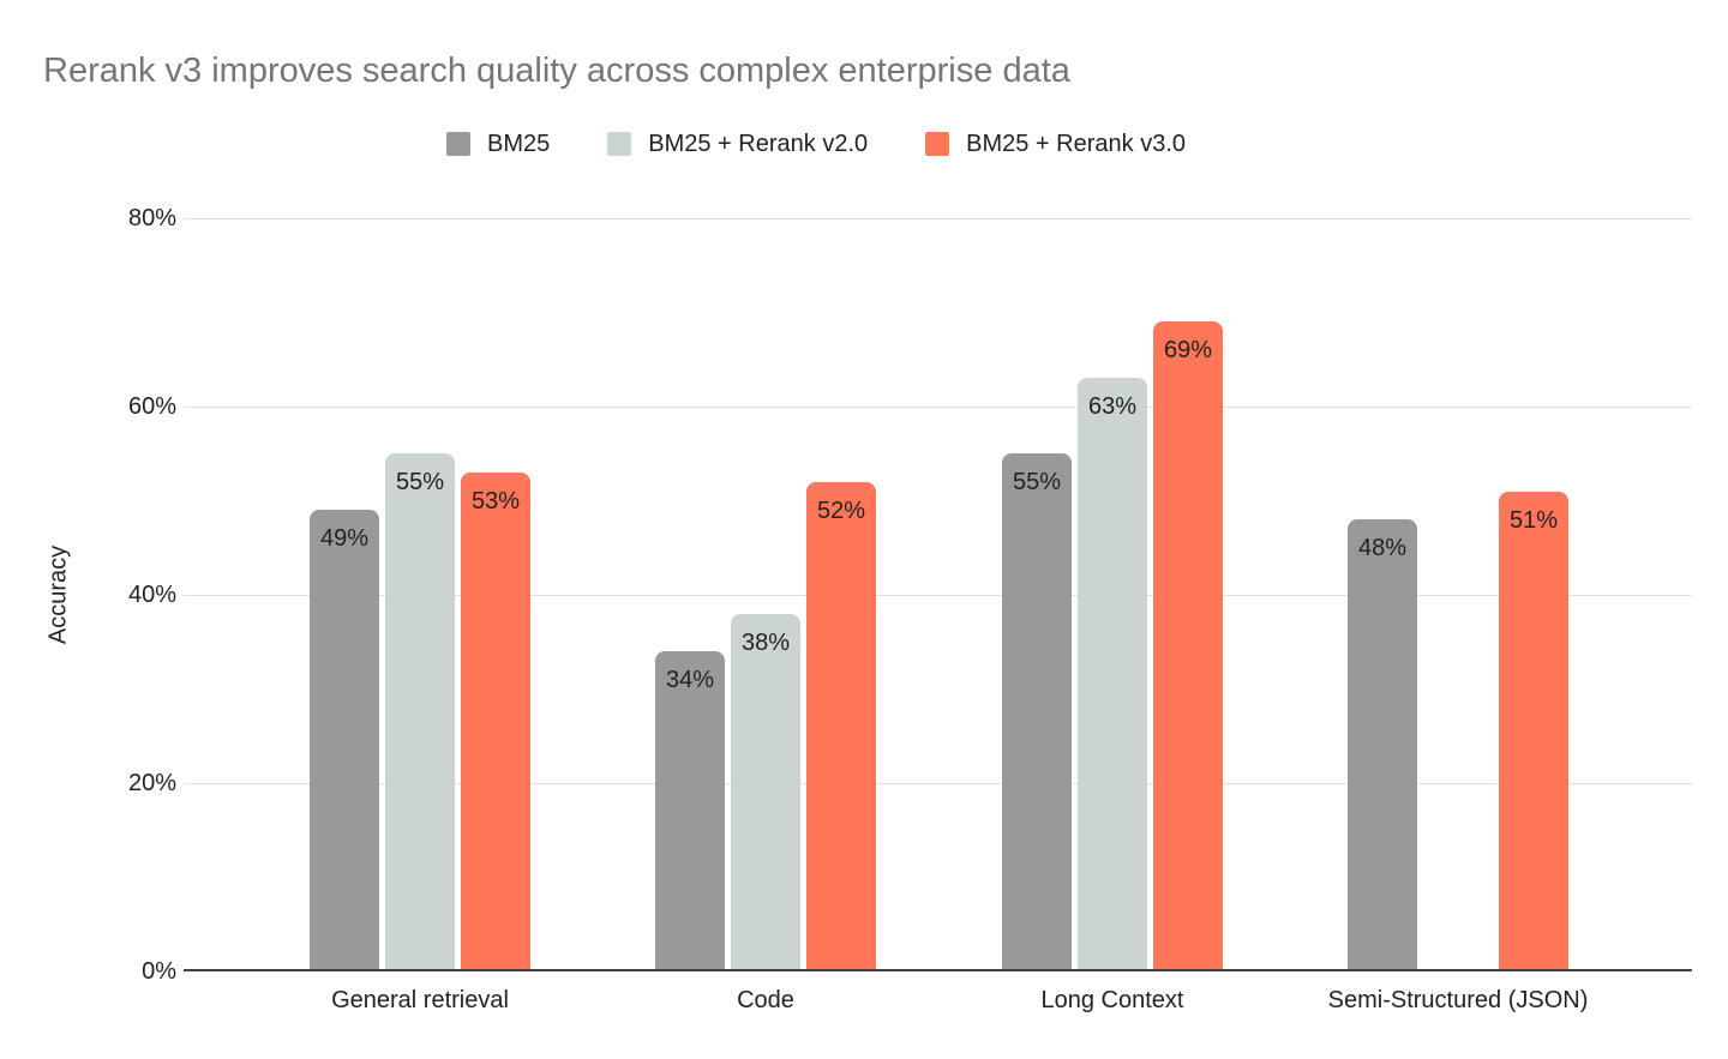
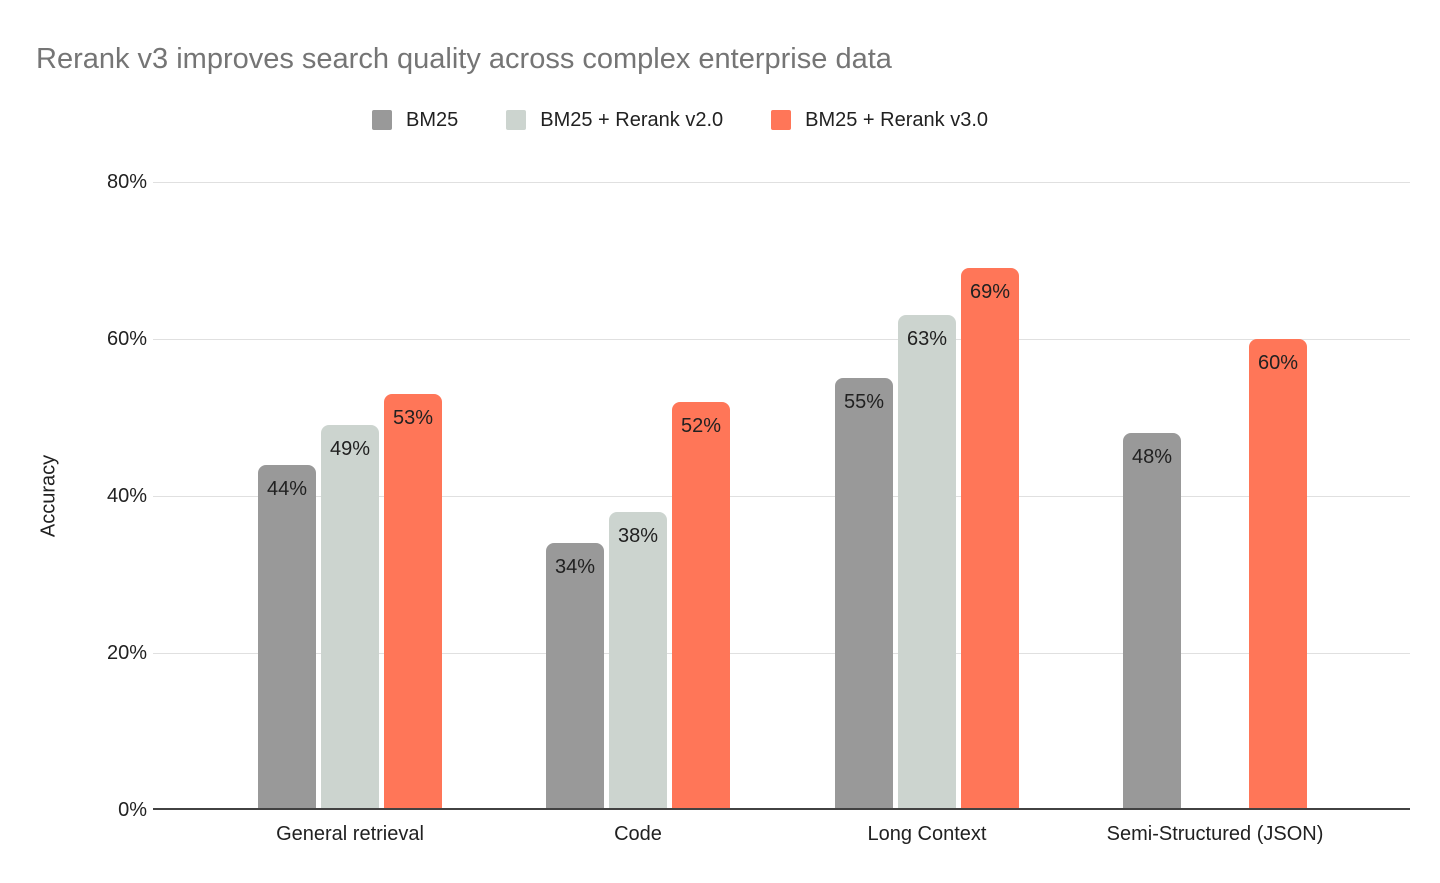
BM25/General retrieval: 49% -> 44%
BM25 + Rerank v2.0/General retrieval: 55% -> 49%
BM25 + Rerank v3.0/Semi-Structured (JSON): 51% -> 60%
